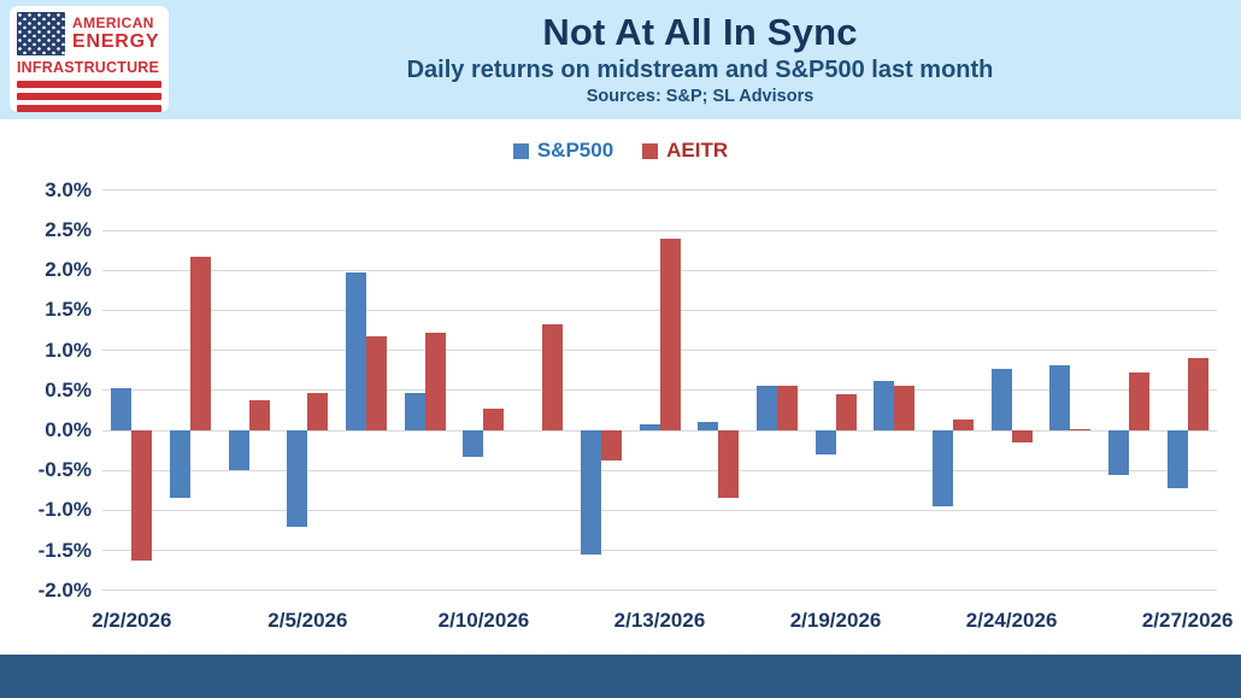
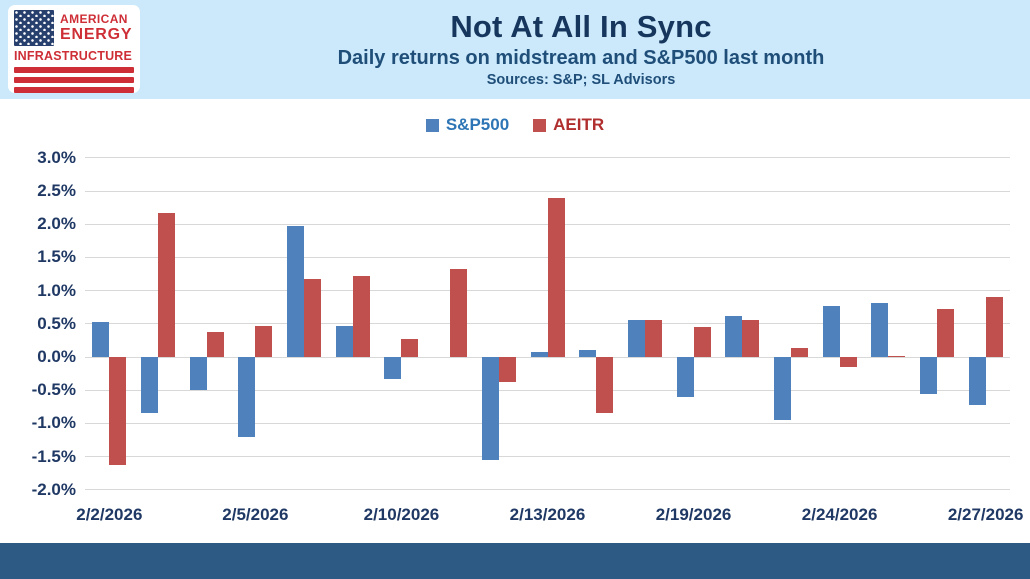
S&P500/2/19/2026: -0.3% -> -0.6%
